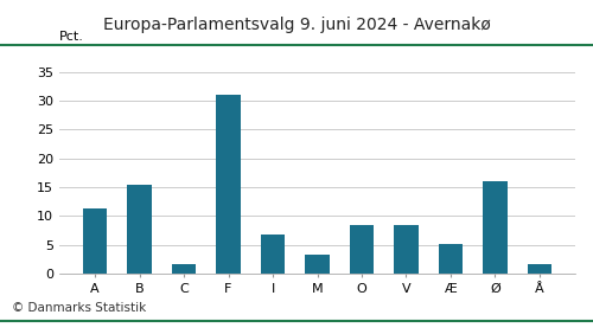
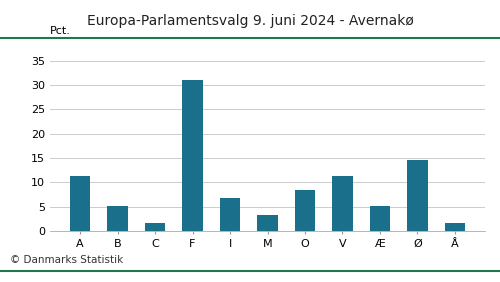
B: 15.5 -> 5.1
V: 8.5 -> 11.4
Ø: 16.0 -> 14.7
